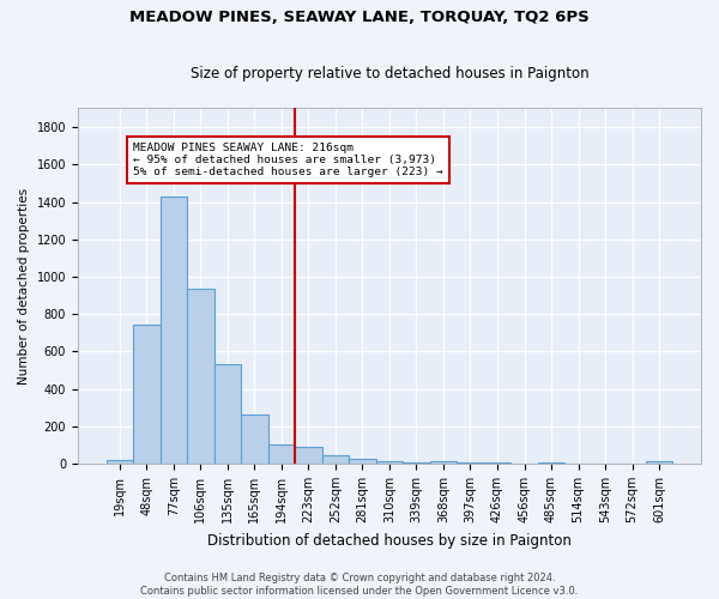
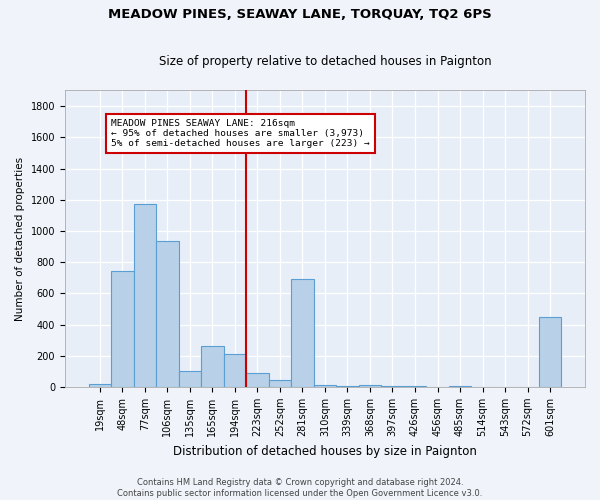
77sqm: 1430 -> 1170
135sqm: 530 -> 100
194sqm: 100 -> 210
281sqm: 30 -> 690
601sqm: 10 -> 450
